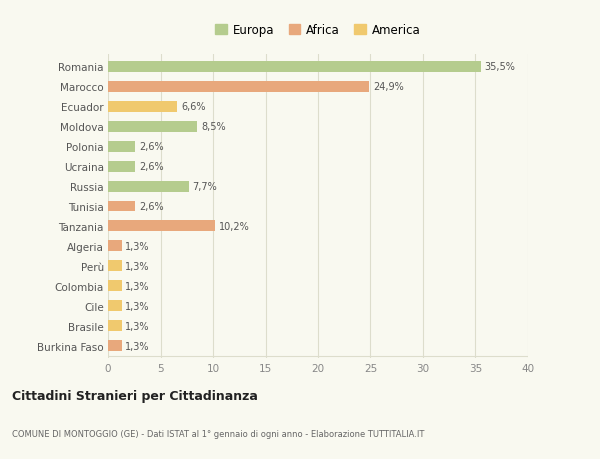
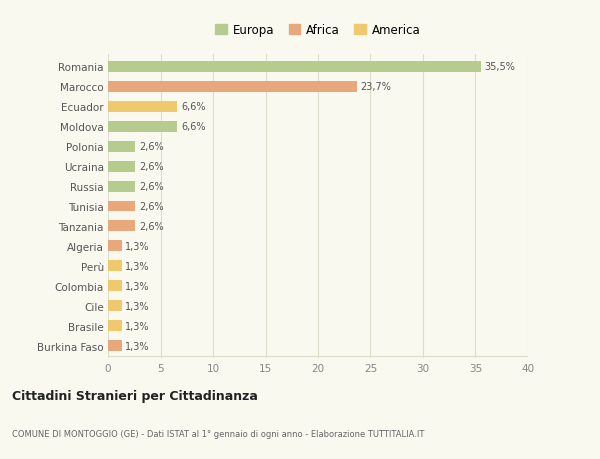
Marocco: 24,9% -> 23,7%
Moldova: 8,5% -> 6,6%
Russia: 7,7% -> 2,6%
Tanzania: 10,2% -> 2,6%
